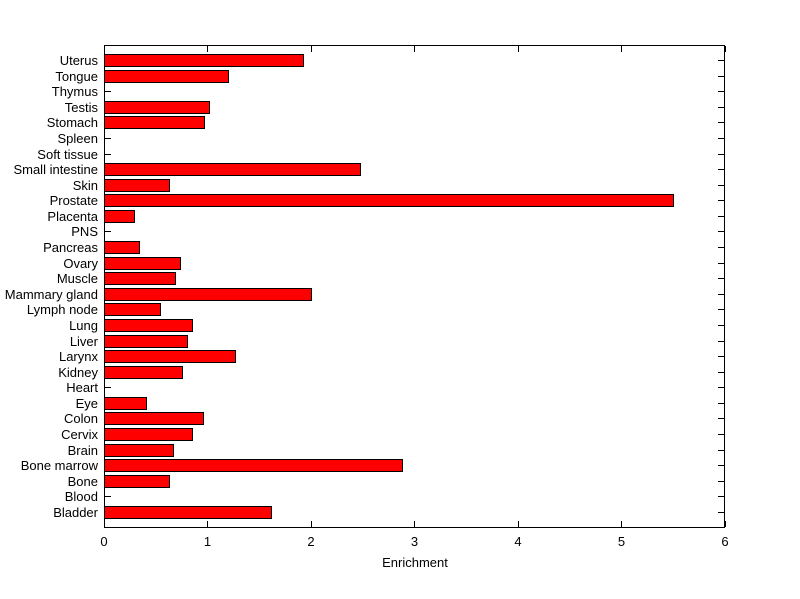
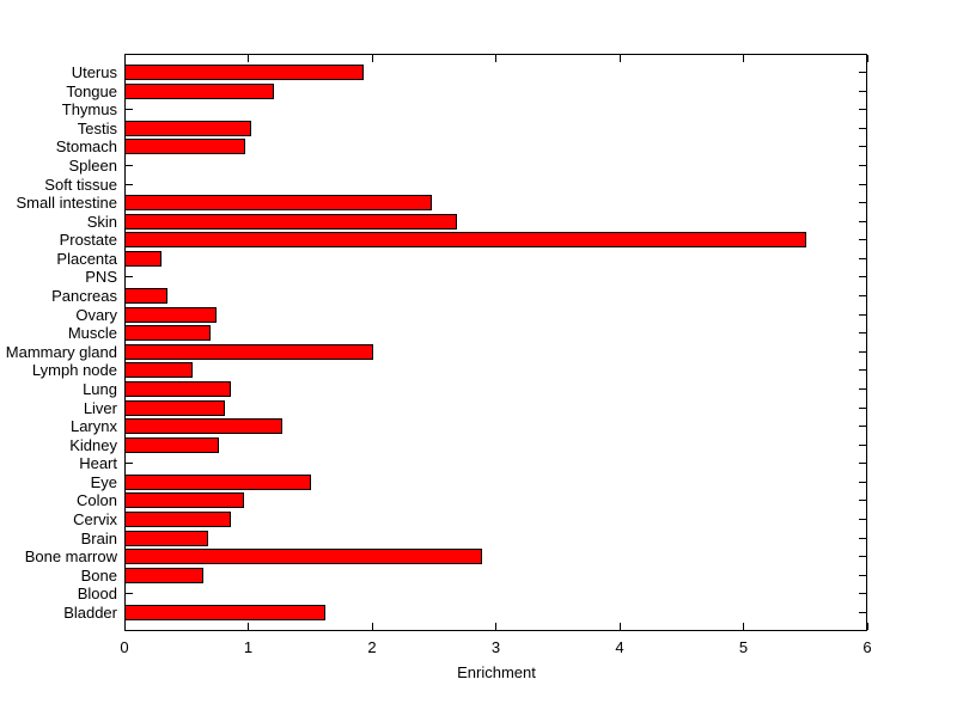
Skin: 0.64 -> 2.69
Eye: 0.42 -> 1.51
